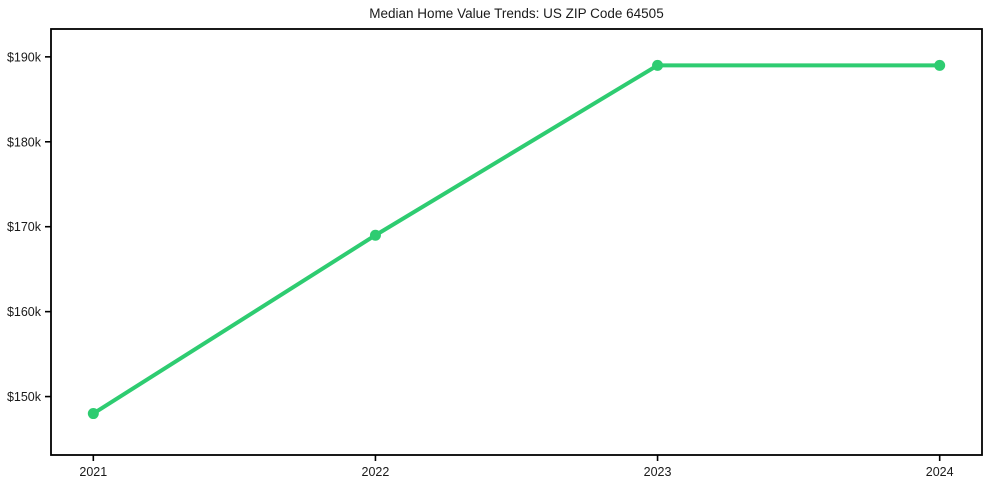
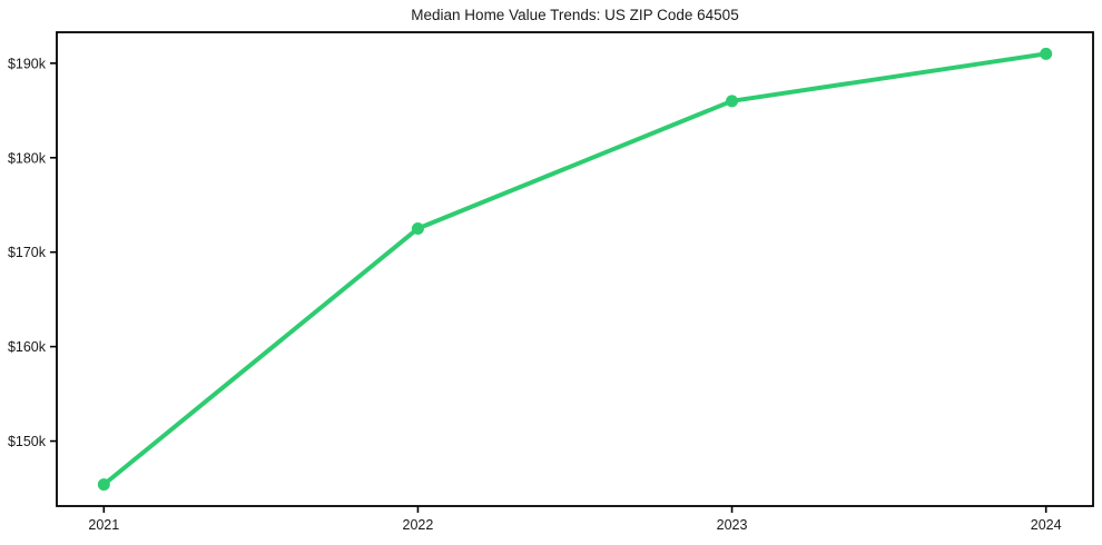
2021: $148k -> $145k
2022: $169k -> $172k
2023: $189k -> $186k
2024: $189k -> $191k
